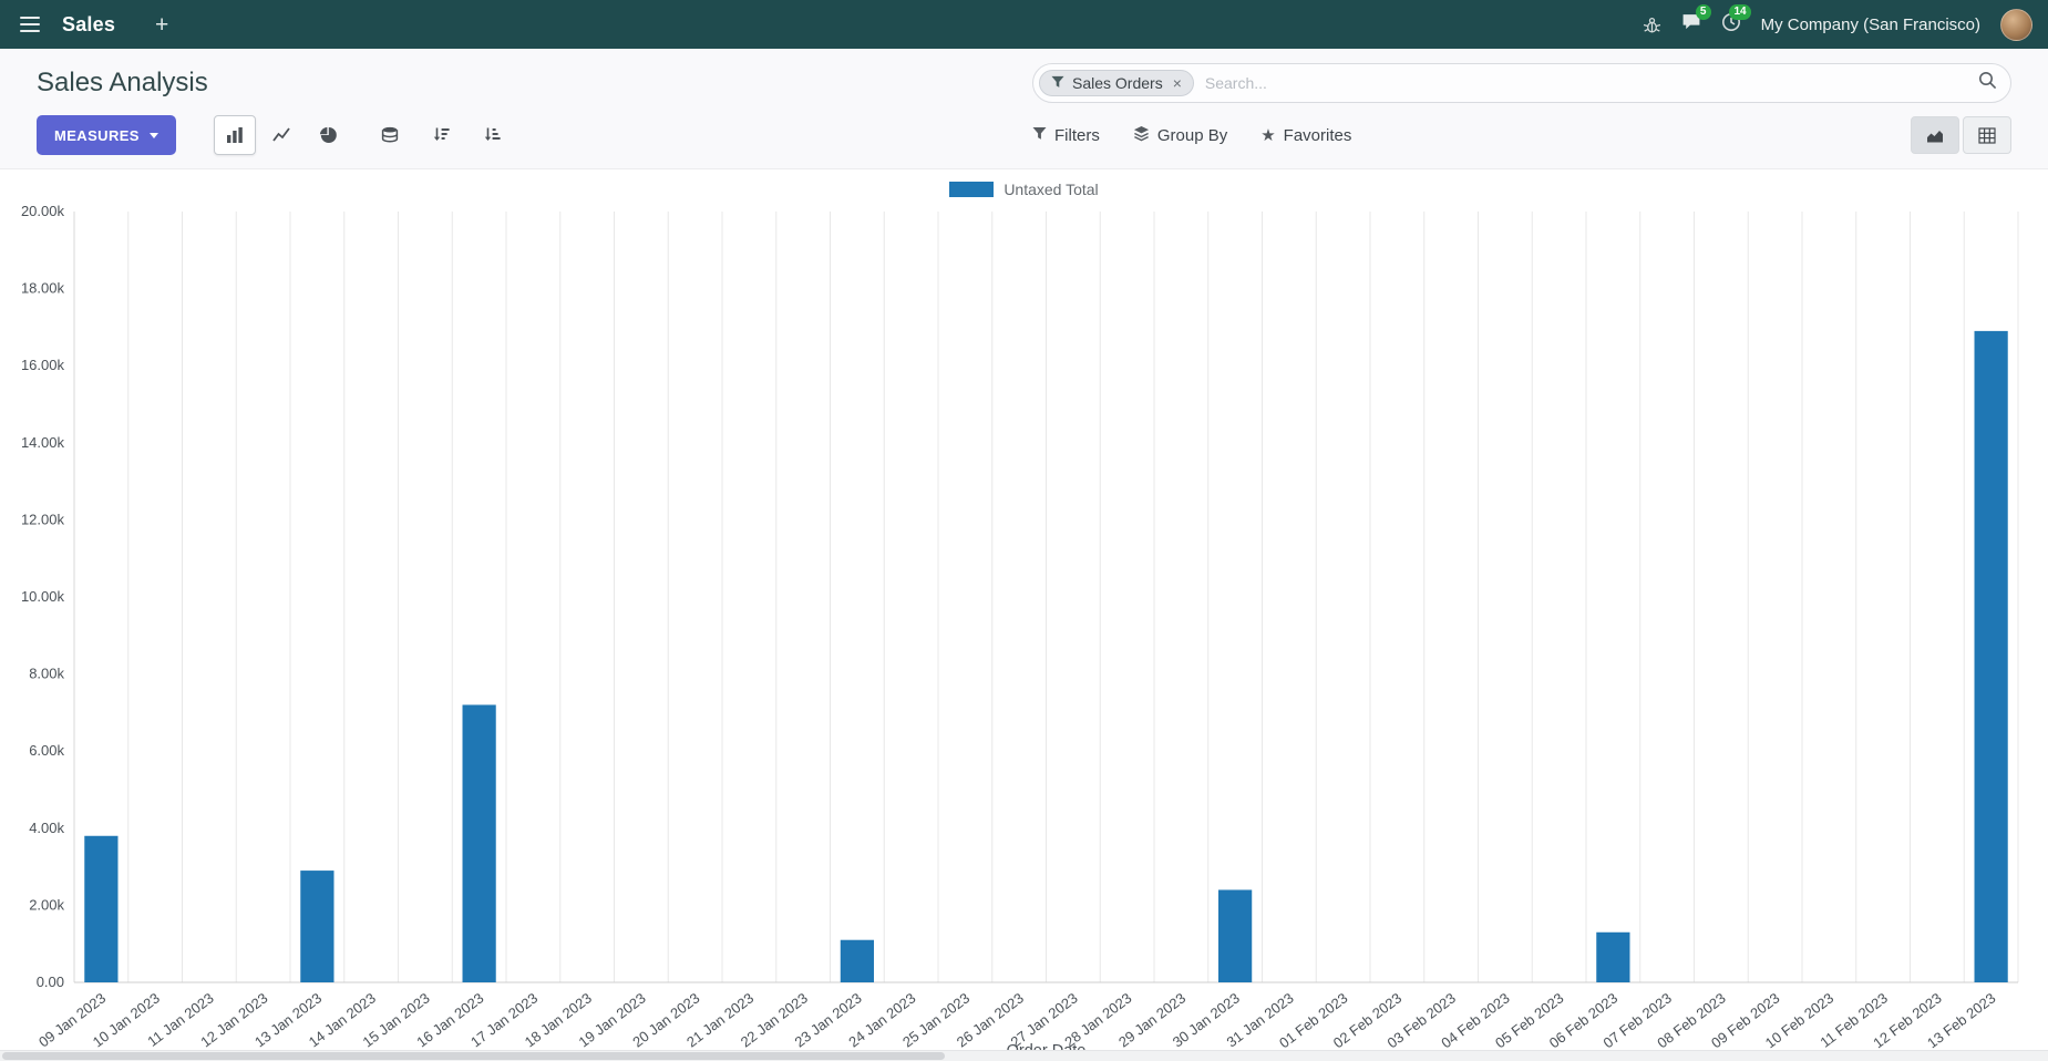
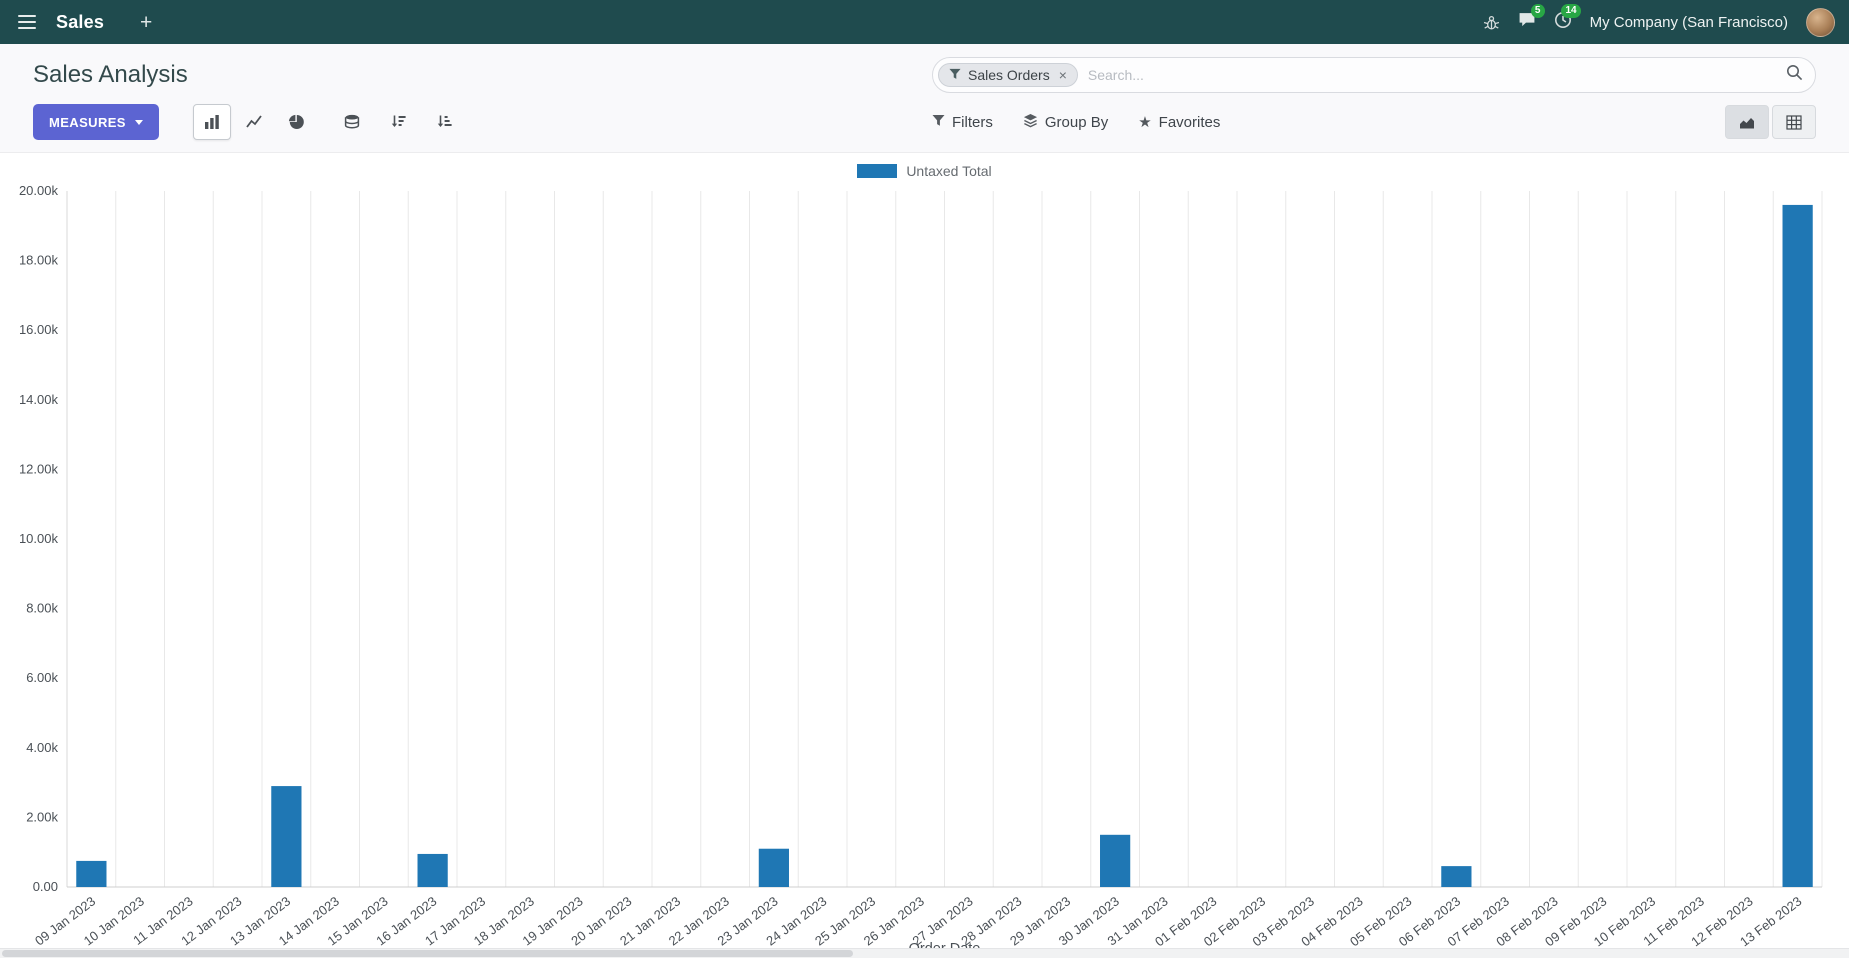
09 Jan 2023: 3.8k -> 0.8k
16 Jan 2023: 7.2k -> 1.0k
30 Jan 2023: 2.4k -> 1.5k
06 Feb 2023: 1.3k -> 0.6k
13 Feb 2023: 16.9k -> 19.6k
